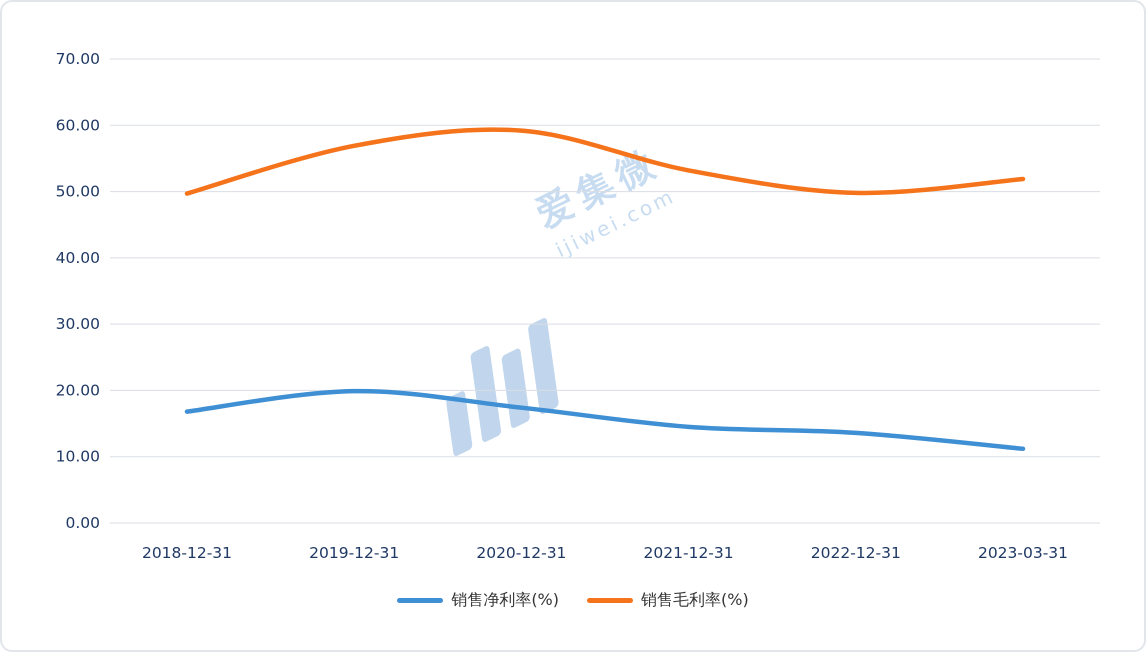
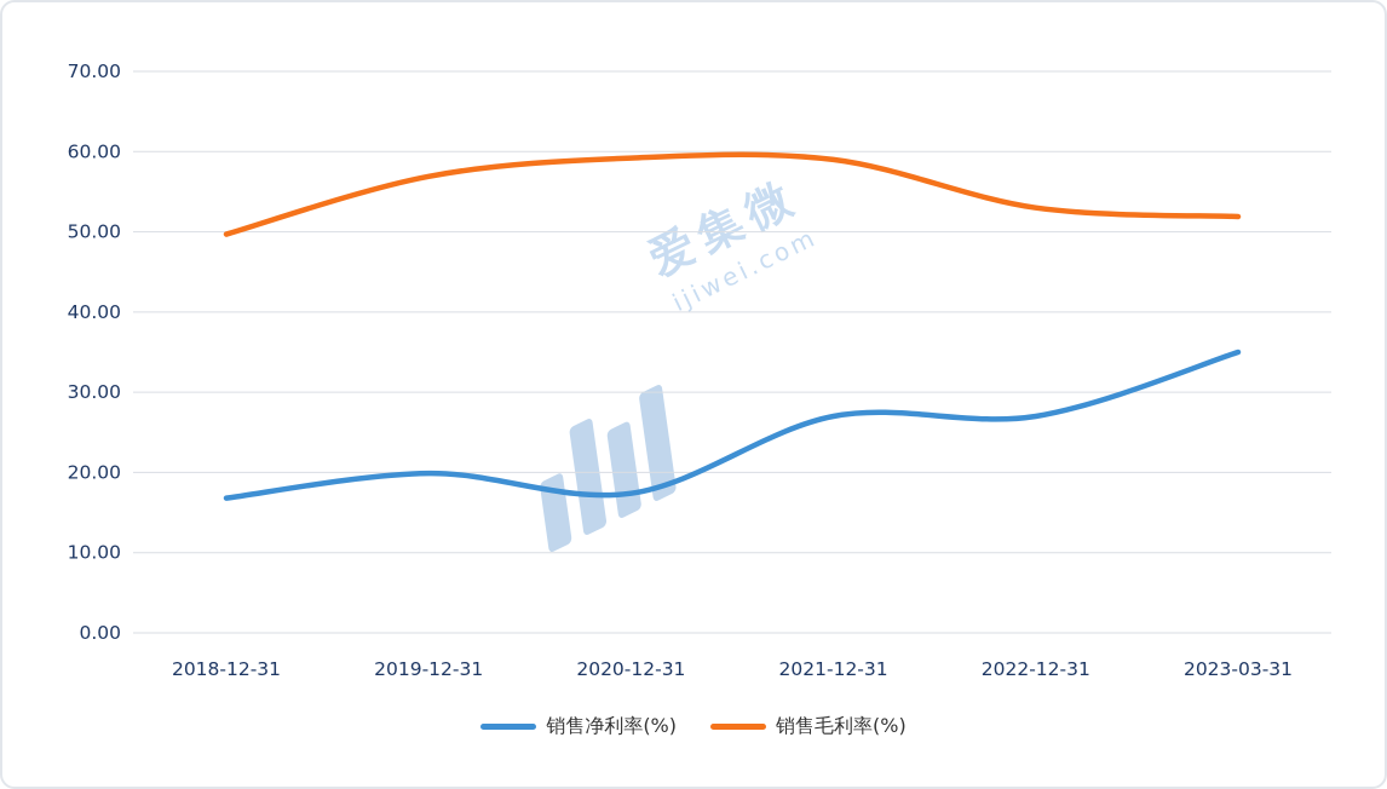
销售净利率(%)/2021-12-31: 14 -> 27
销售毛利率(%)/2021-12-31: 53 -> 59
销售净利率(%)/2022-12-31: 14 -> 27
销售毛利率(%)/2022-12-31: 50 -> 53
销售净利率(%)/2023-03-31: 11 -> 35
